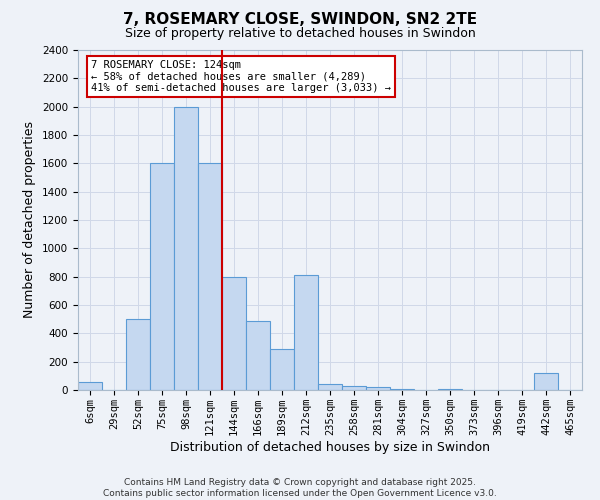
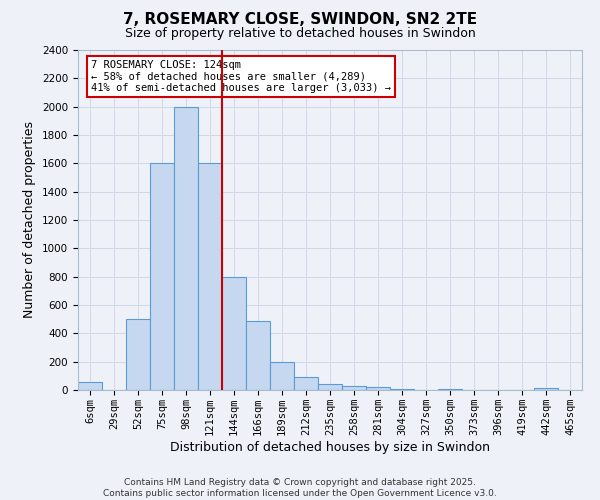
189sqm: 290 -> 200
212sqm: 810 -> 90
442sqm: 120 -> 20
